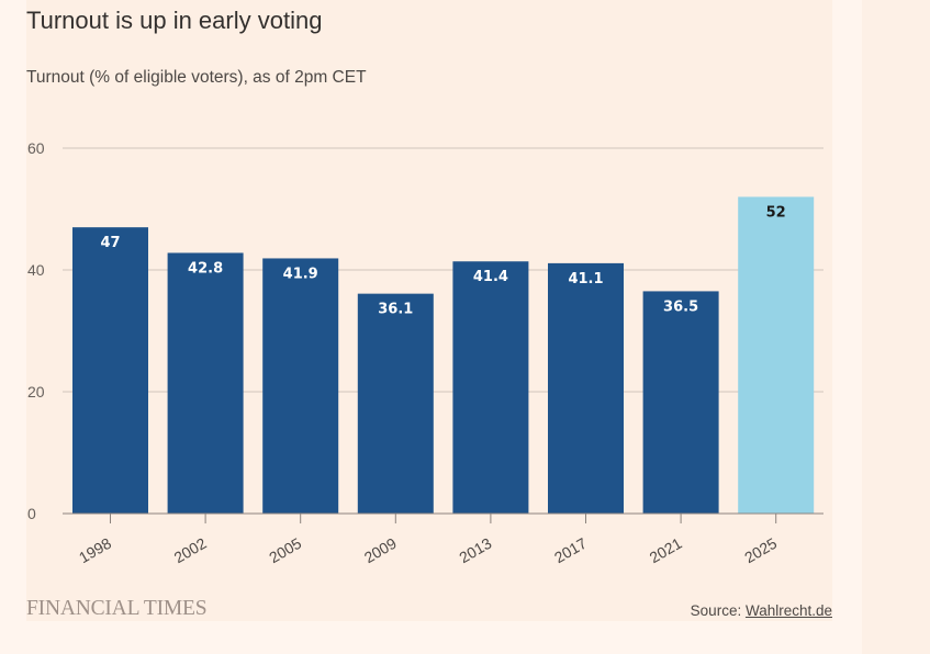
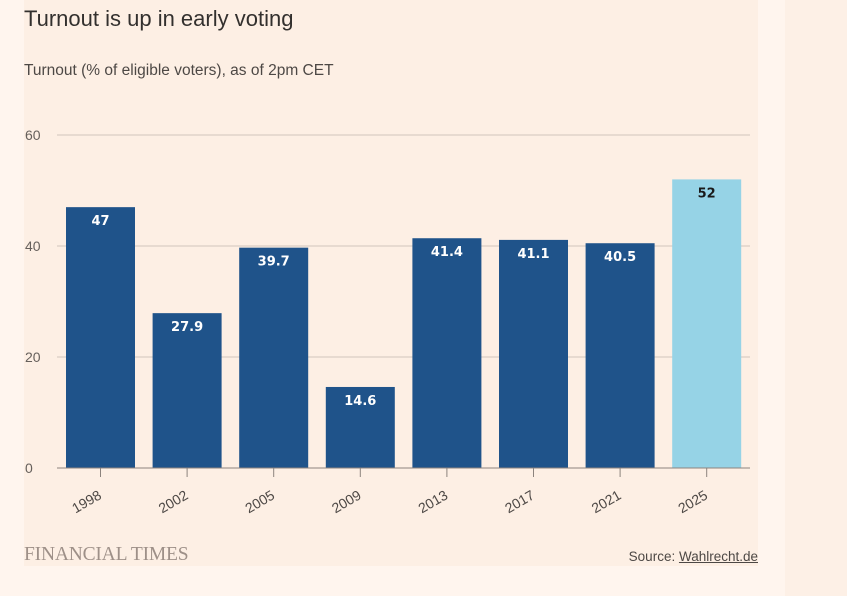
2002: 42.8 -> 27.9
2005: 41.9 -> 39.7
2009: 36.1 -> 14.6
2021: 36.5 -> 40.5
